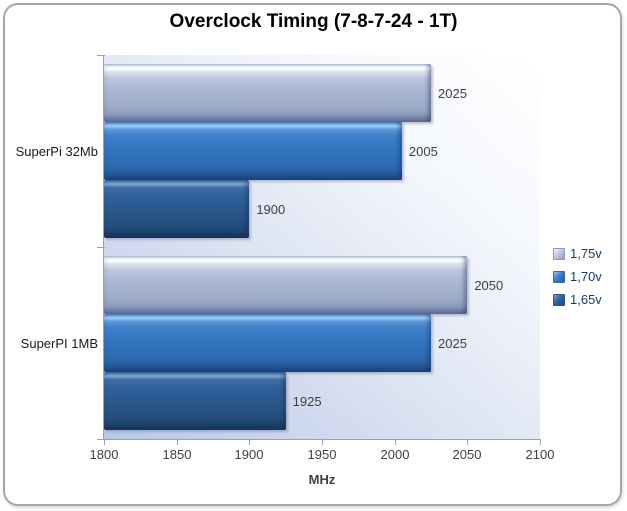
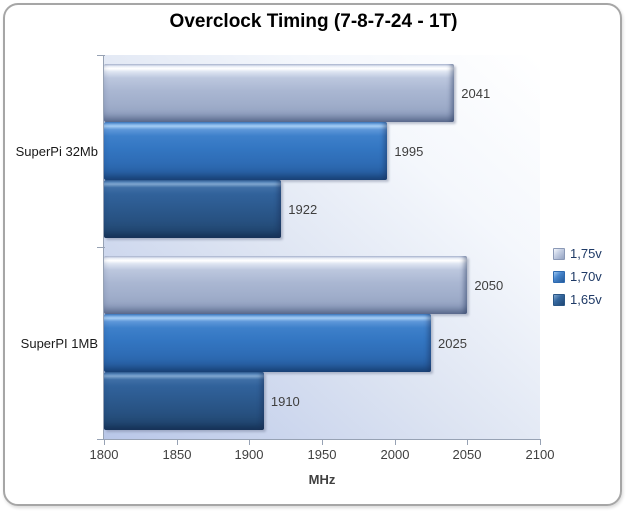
1,75v/SuperPi 32Mb: 2025 -> 2041
1,70v/SuperPi 32Mb: 2005 -> 1995
1,65v/SuperPi 32Mb: 1900 -> 1922
1,65v/SuperPI 1MB: 1925 -> 1910
